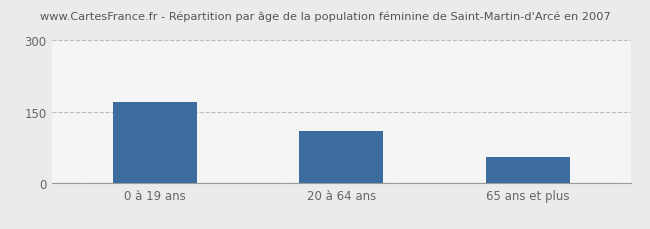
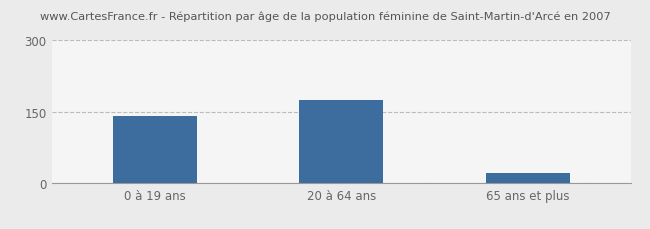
0 à 19 ans: 170 -> 140
20 à 64 ans: 110 -> 175
65 ans et plus: 55 -> 20
